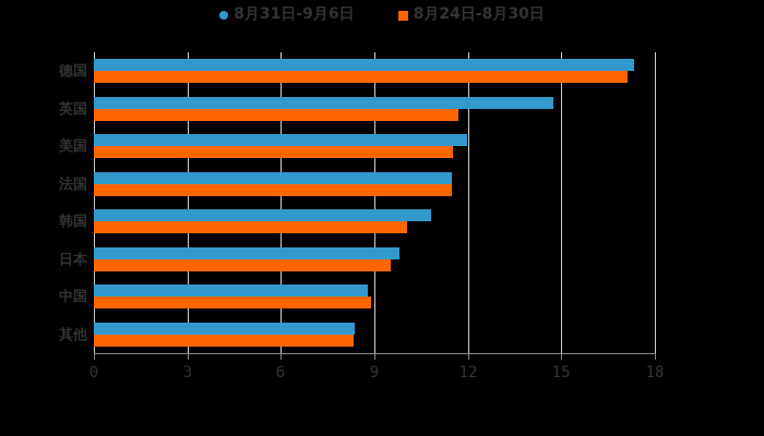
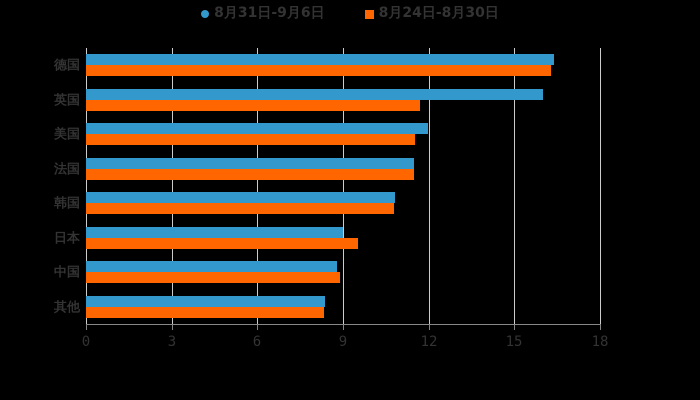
8月31日-9月6日/德国: 17.3 -> 16.4
8月24日-8月30日/德国: 17.1 -> 16.3
8月31日-9月6日/英国: 14.7 -> 16.0
8月24日-8月30日/韩国: 10.1 -> 10.8
8月31日-9月6日/日本: 9.8 -> 9.0
